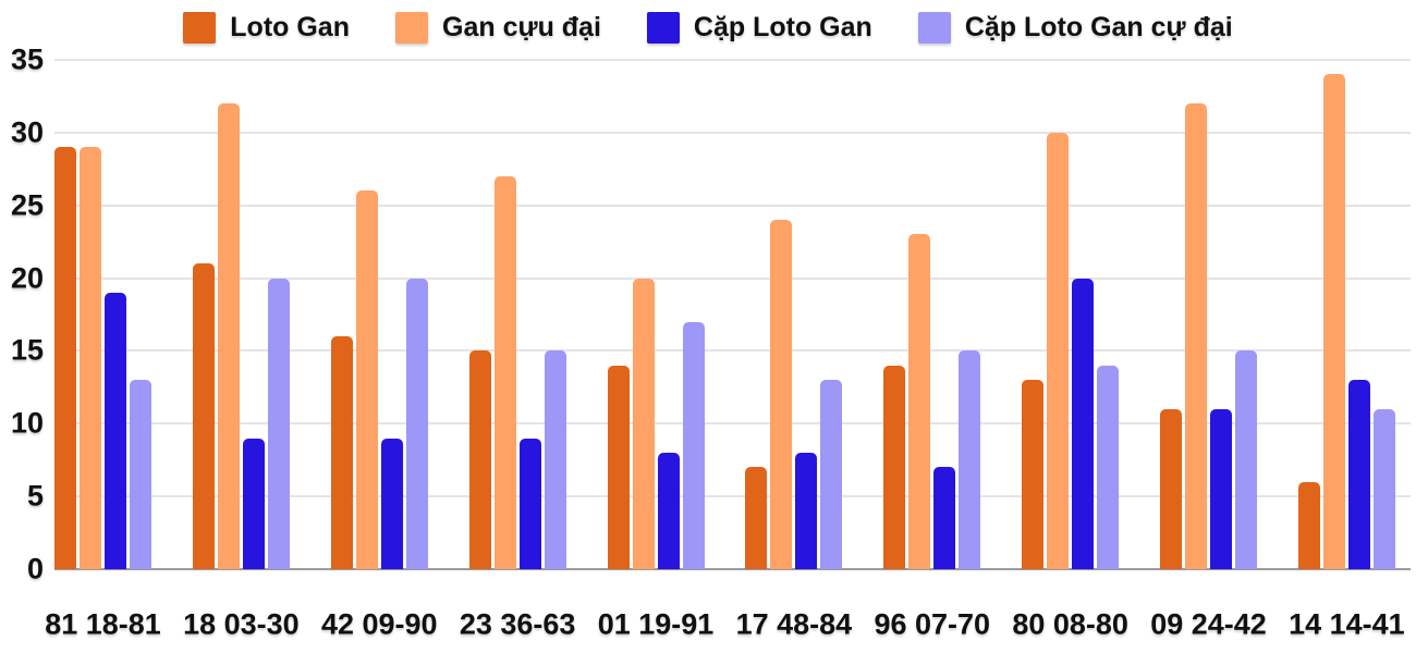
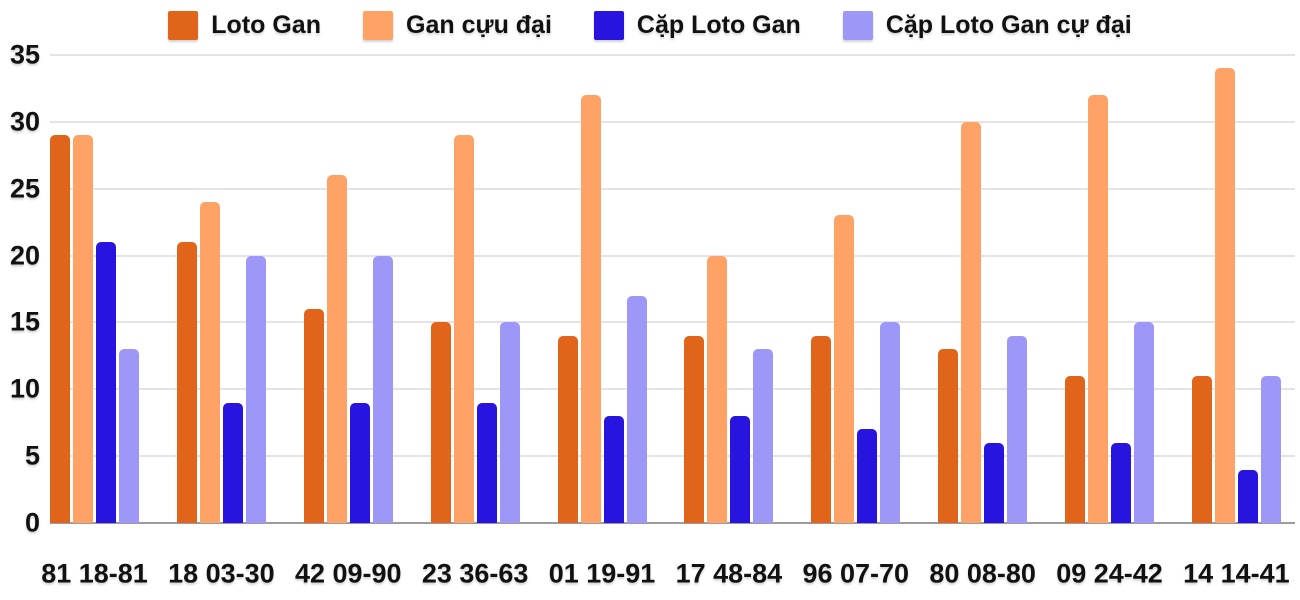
Cặp Loto Gan/81 18-81: 19 -> 21
Gan cựu đại/18 03-30: 32 -> 24
Gan cựu đại/23 36-63: 27 -> 29
Gan cựu đại/01 19-91: 20 -> 32
Loto Gan/17 48-84: 7 -> 14
Gan cựu đại/17 48-84: 24 -> 20
Cặp Loto Gan/80 08-80: 20 -> 6
Cặp Loto Gan/09 24-42: 11 -> 6
Loto Gan/14 14-41: 6 -> 11
Cặp Loto Gan/14 14-41: 13 -> 4
